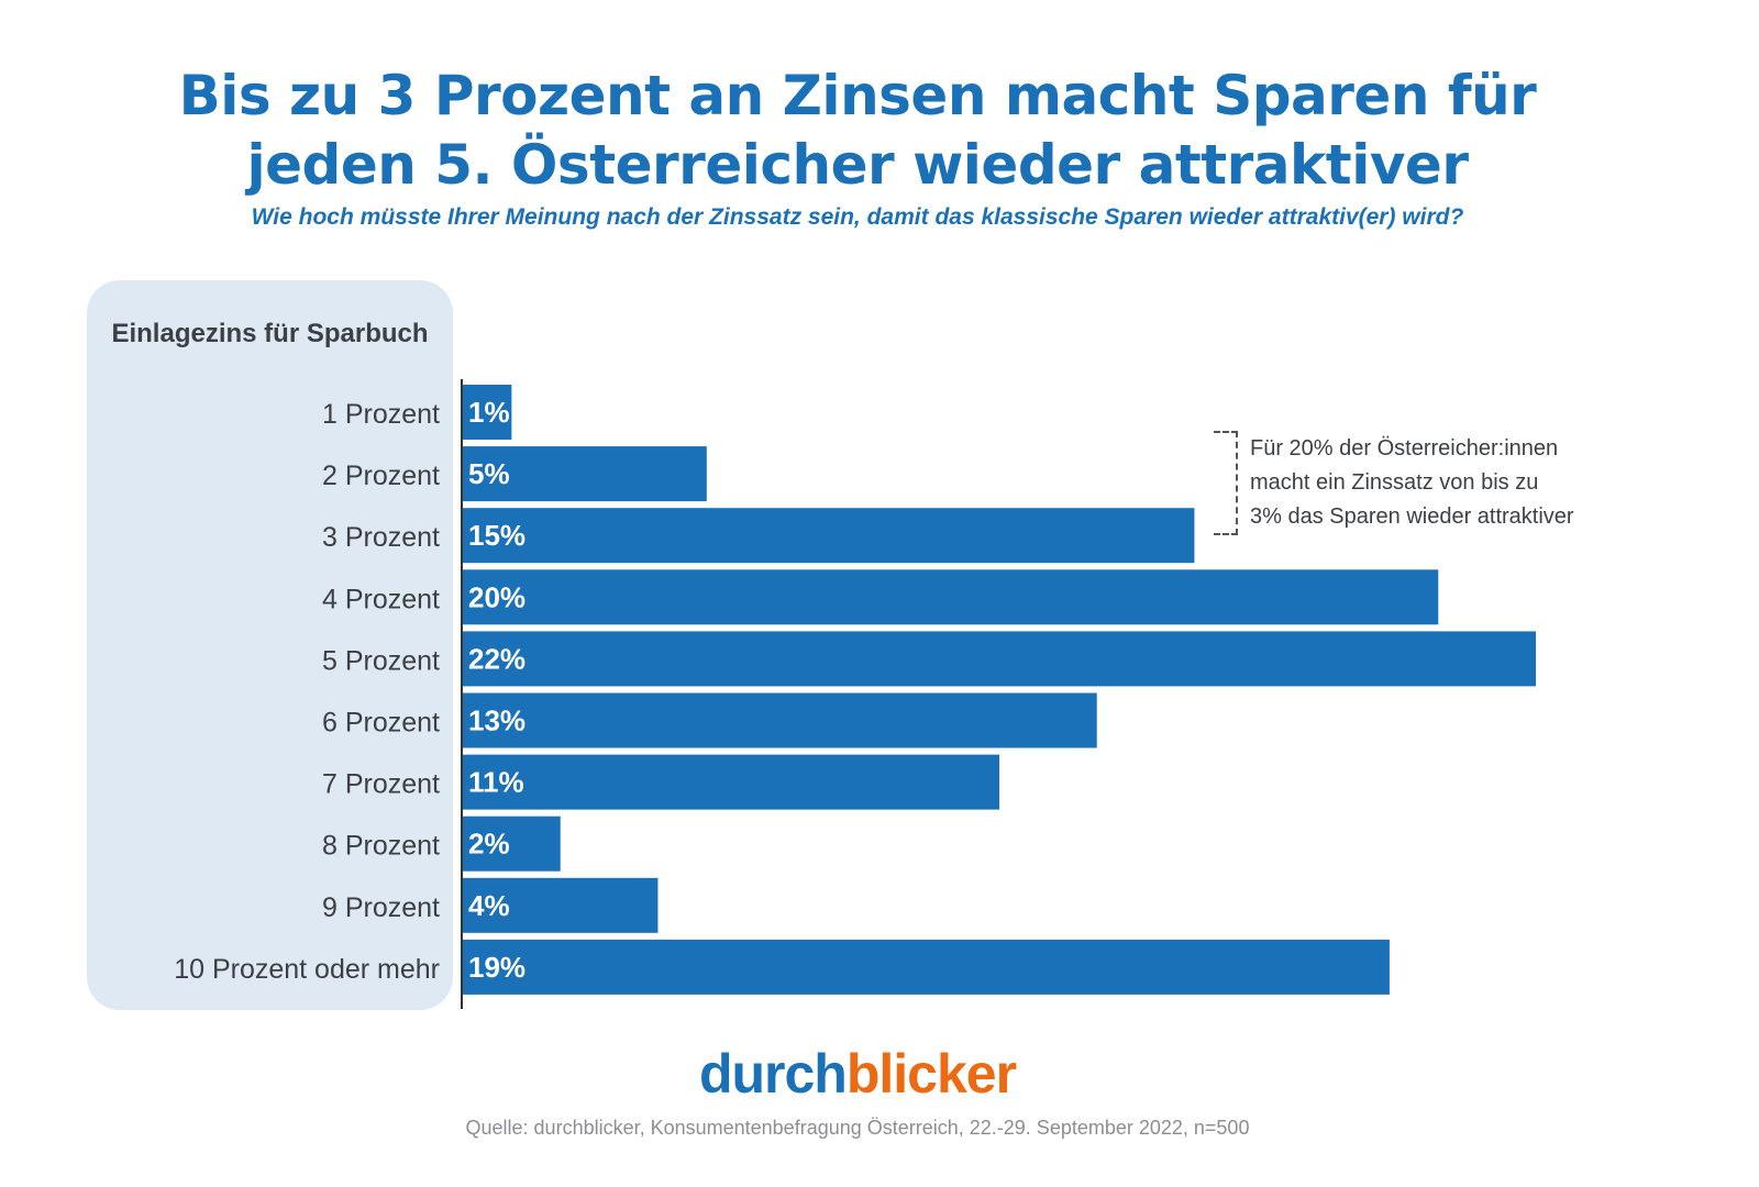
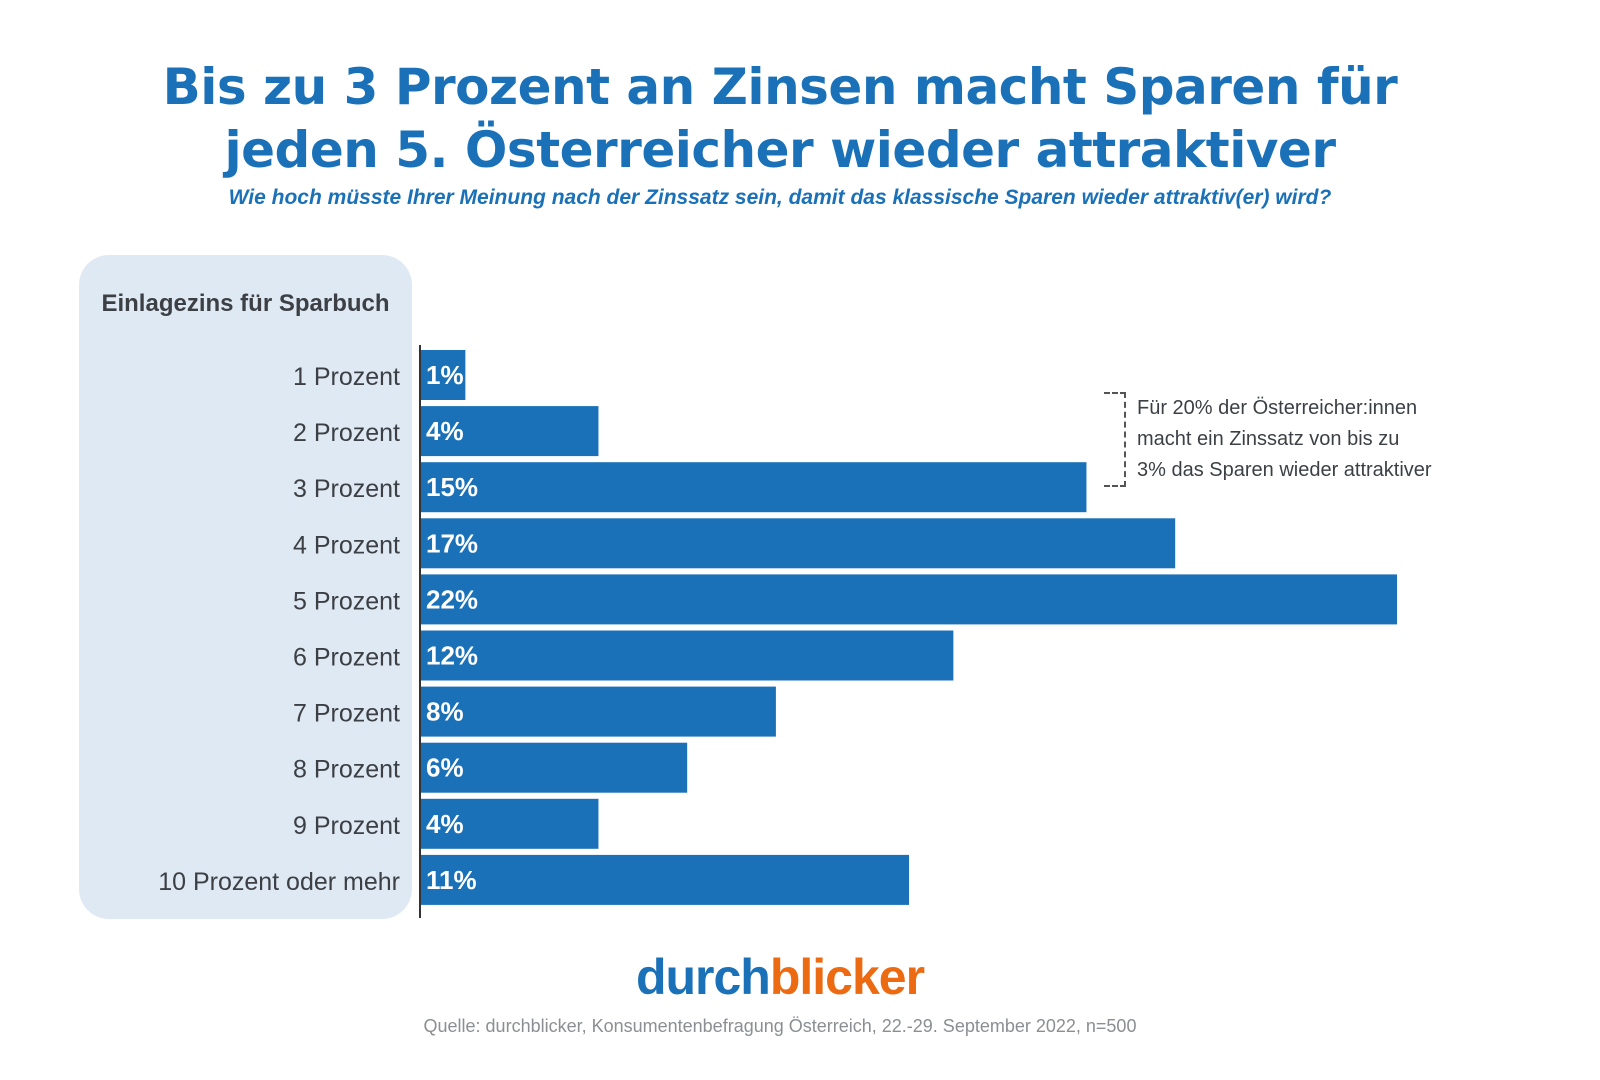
2 Prozent: 5% -> 4%
4 Prozent: 20% -> 17%
6 Prozent: 13% -> 12%
7 Prozent: 11% -> 8%
8 Prozent: 2% -> 6%
10 Prozent oder mehr: 19% -> 11%
